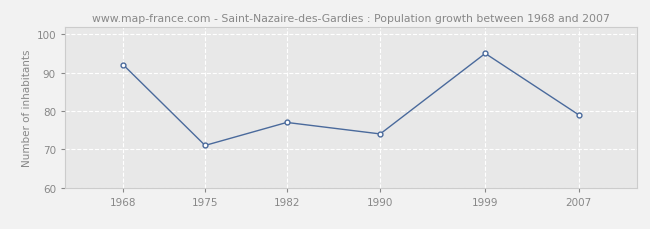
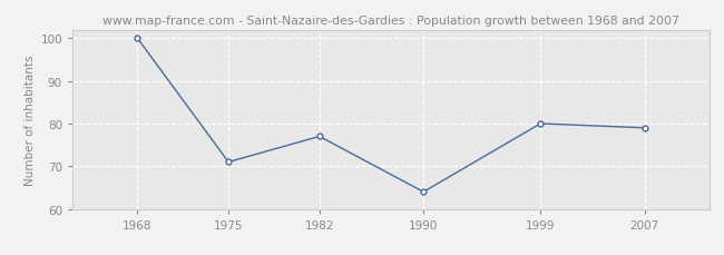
1968: 92 -> 100
1990: 74 -> 64
1999: 95 -> 80
